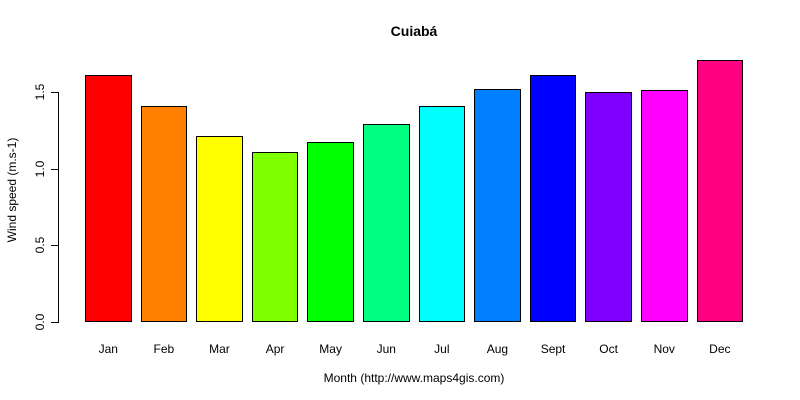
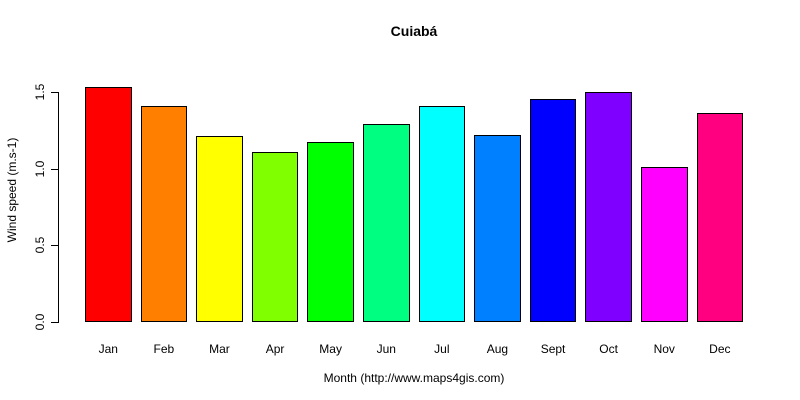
Jan: 1.61 -> 1.53
Aug: 1.52 -> 1.22
Sept: 1.61 -> 1.45
Nov: 1.51 -> 1.01
Dec: 1.71 -> 1.36
